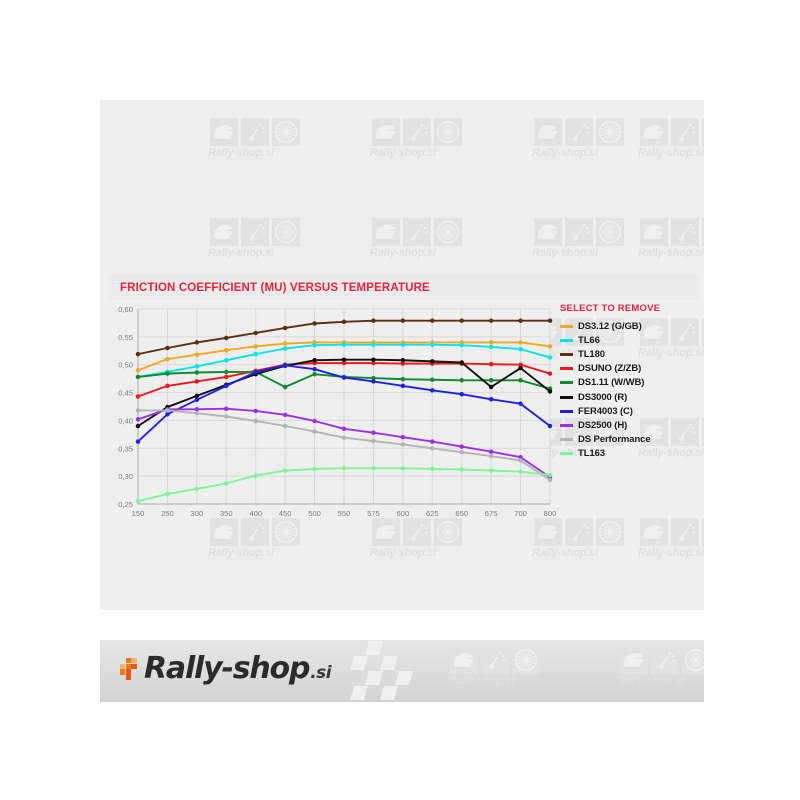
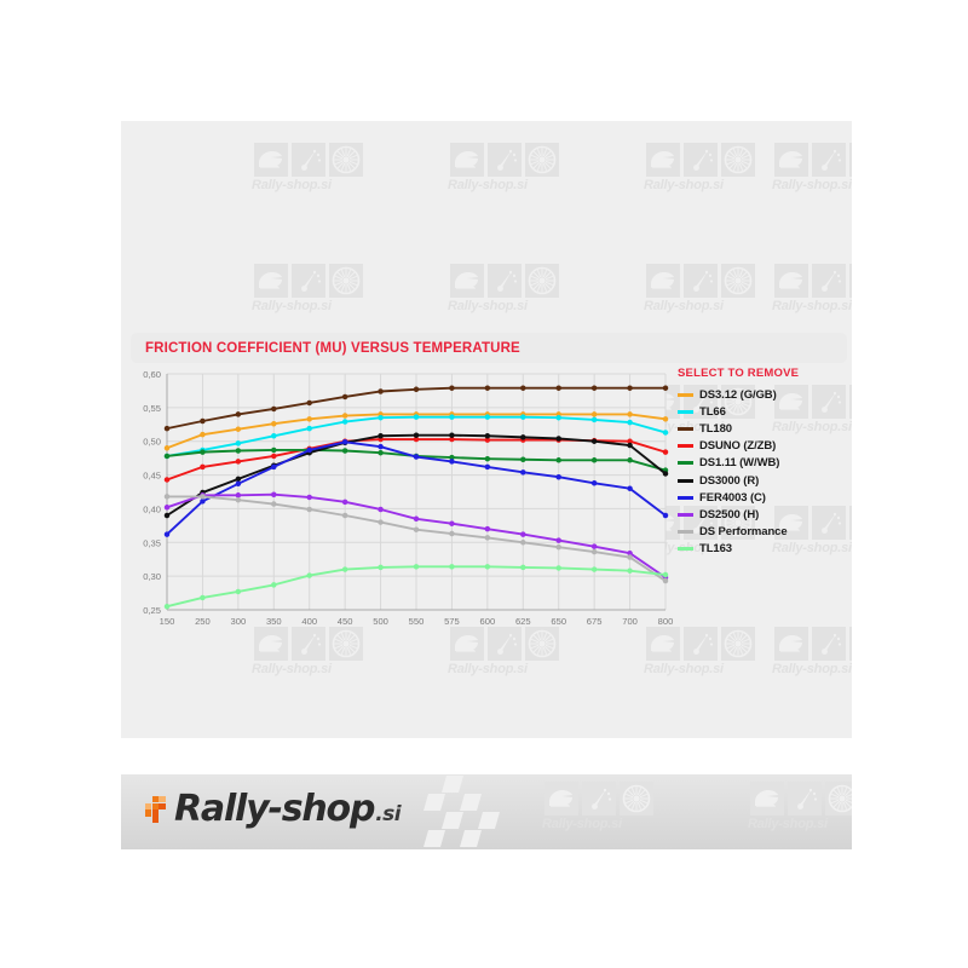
DS1.11 (W/WB)/450: 0,46 -> 0,49
DS3000 (R)/675: 0,46 -> 0,50
